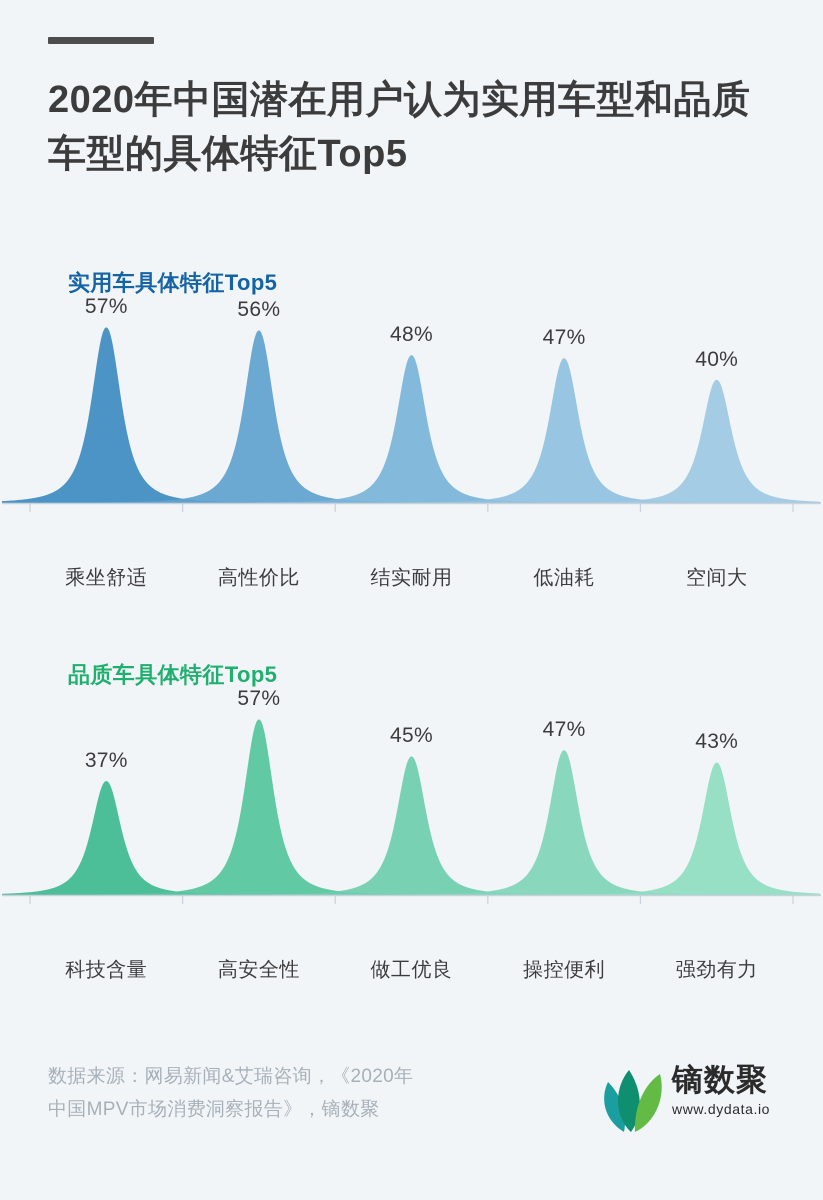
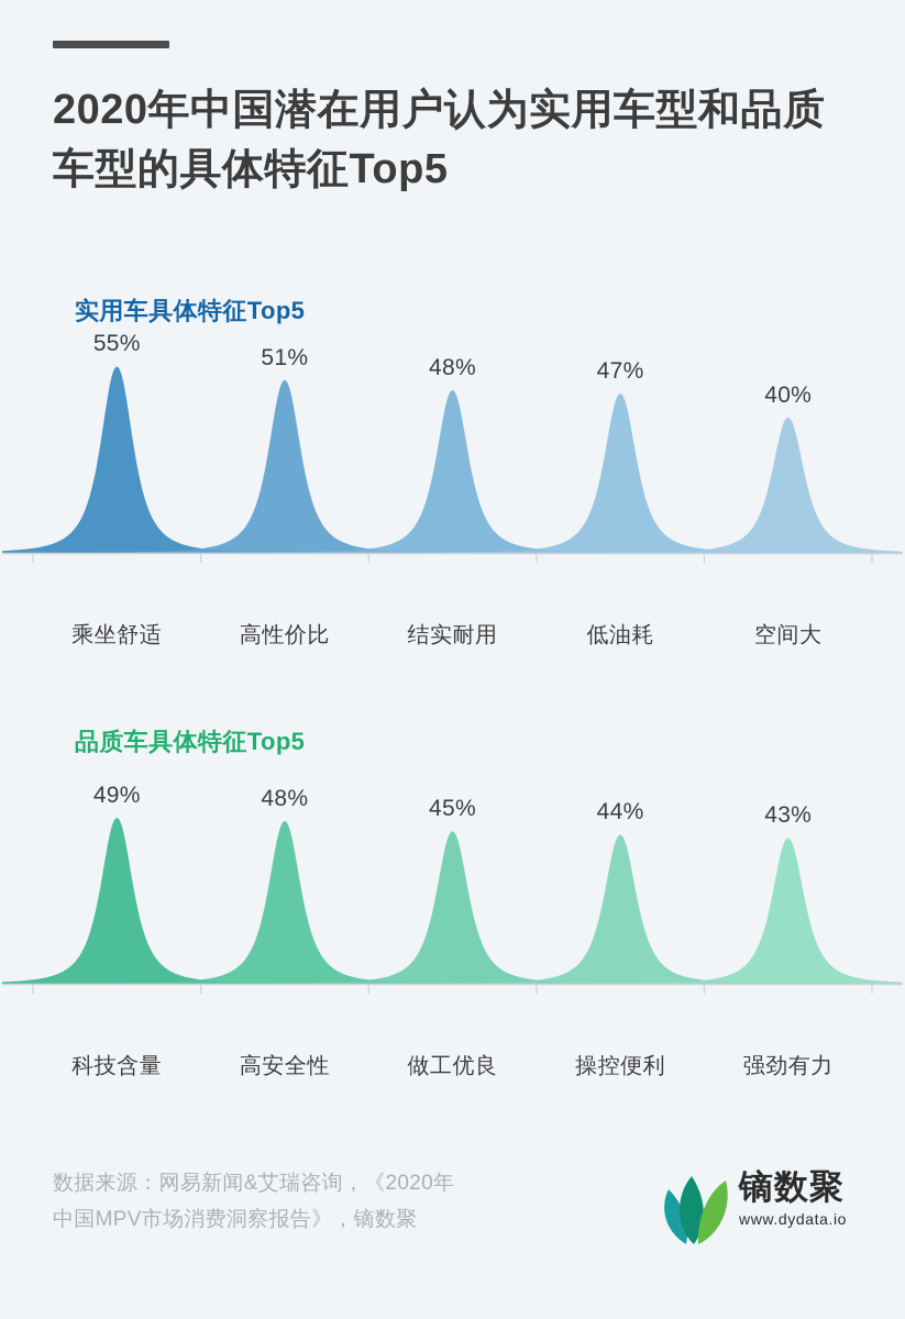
实用车具体特征Top5/乘坐舒适: 57% -> 55%
实用车具体特征Top5/高性价比: 56% -> 51%
品质车具体特征Top5/科技含量: 37% -> 49%
品质车具体特征Top5/高安全性: 57% -> 48%
品质车具体特征Top5/操控便利: 47% -> 44%
